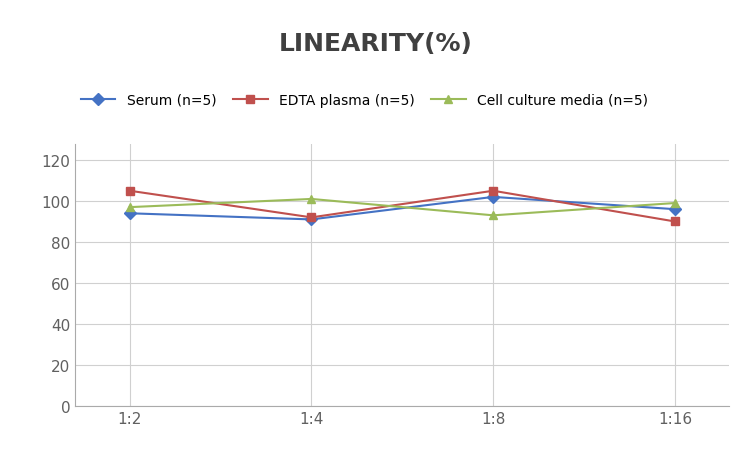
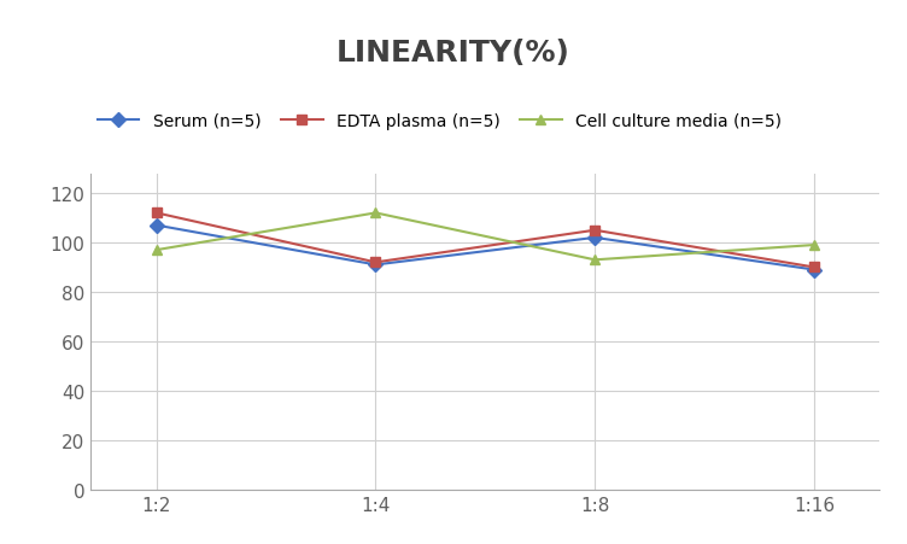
Serum (n=5)/1:2: 94 -> 107
EDTA plasma (n=5)/1:2: 105 -> 112
Cell culture media (n=5)/1:4: 101 -> 112
Serum (n=5)/1:16: 96 -> 89
